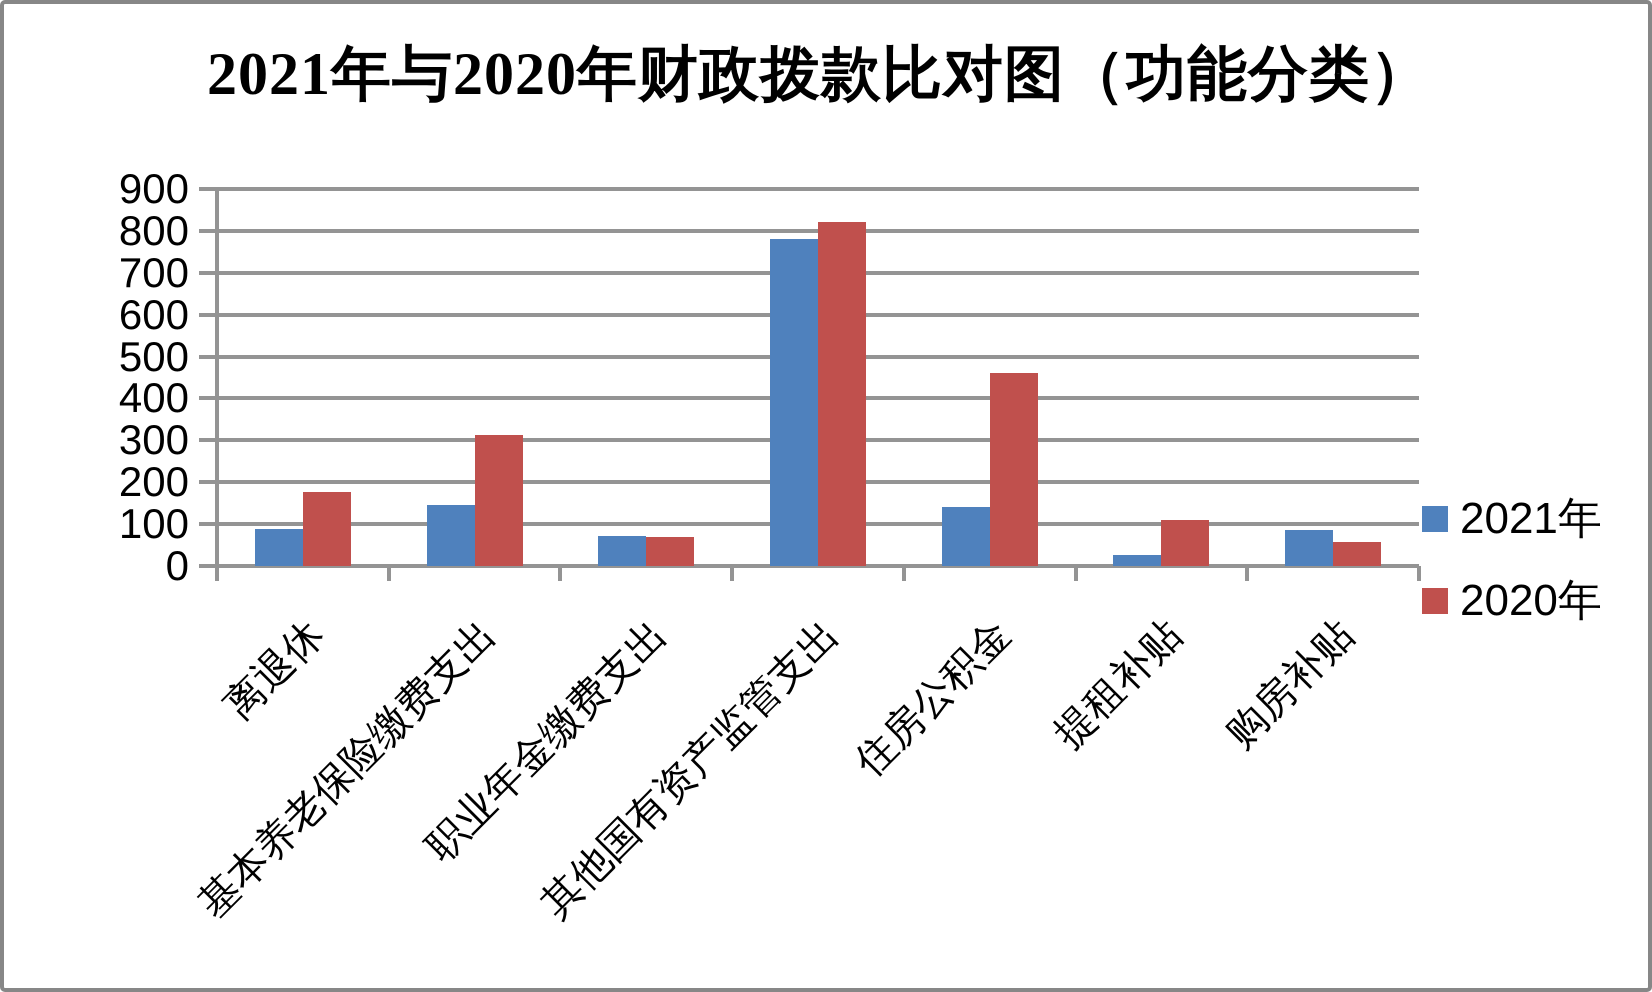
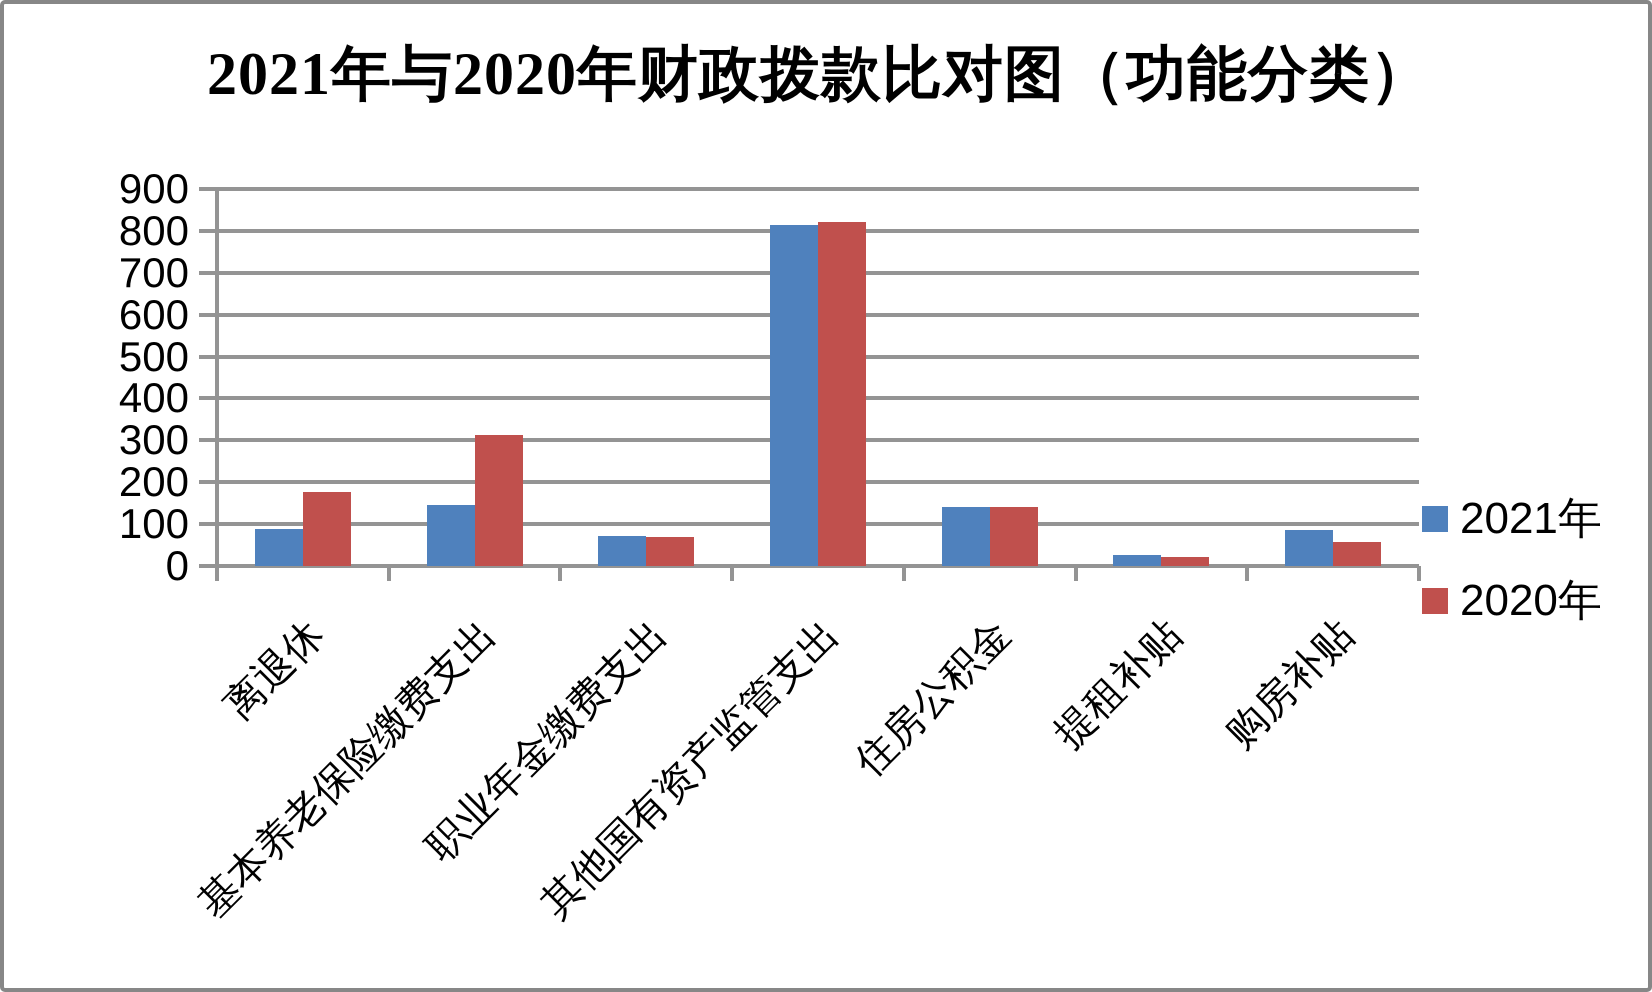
2021年/其他国有资产监管支出: 780 -> 810
2020年/住房公积金: 460 -> 140
2020年/提租补贴: 110 -> 20
